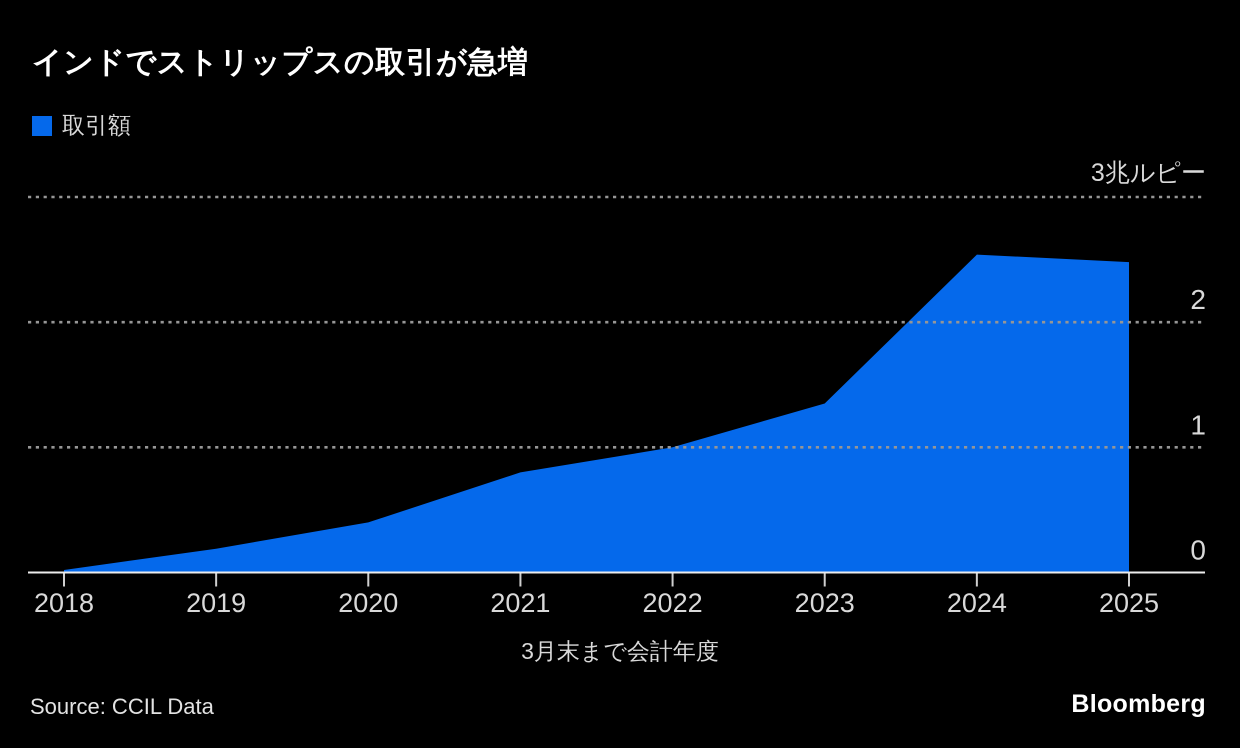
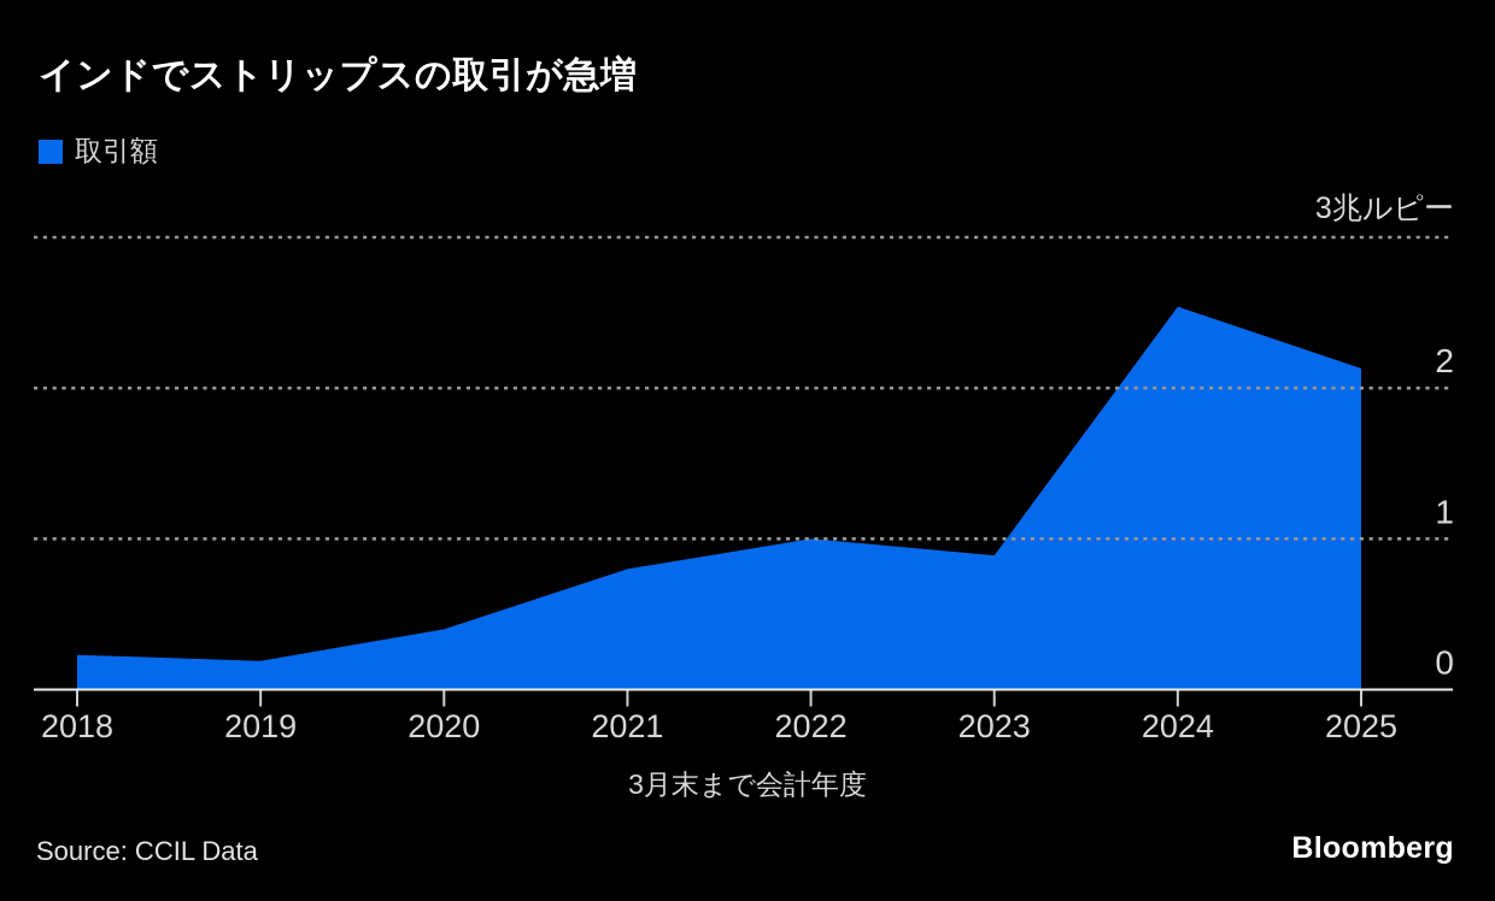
2018: 0.02 -> 0.23
2023: 1.35 -> 0.89
2025: 2.48 -> 2.13
